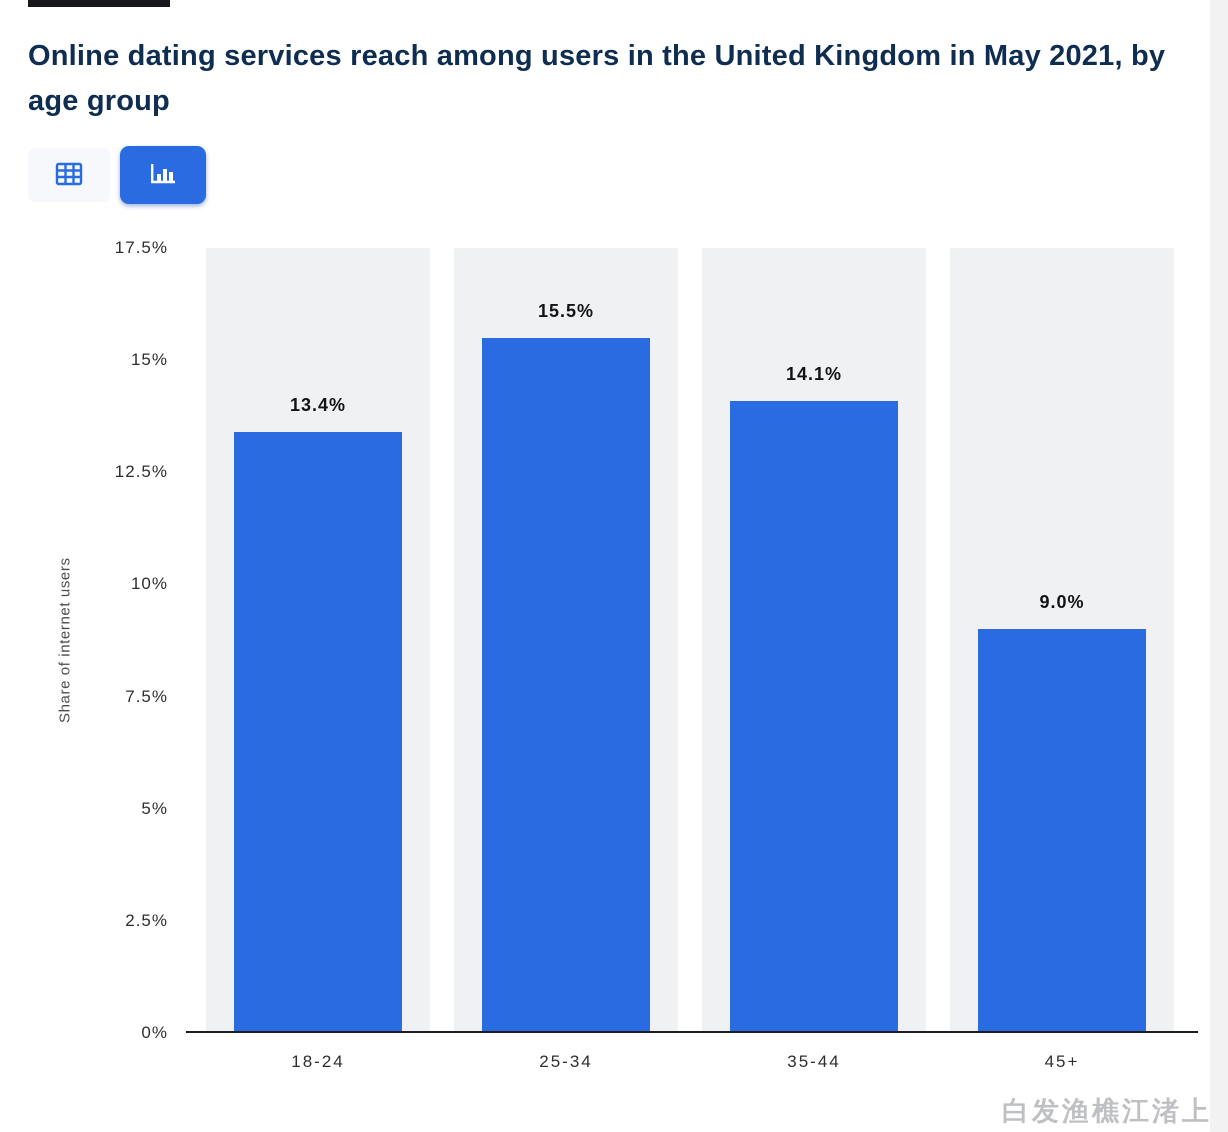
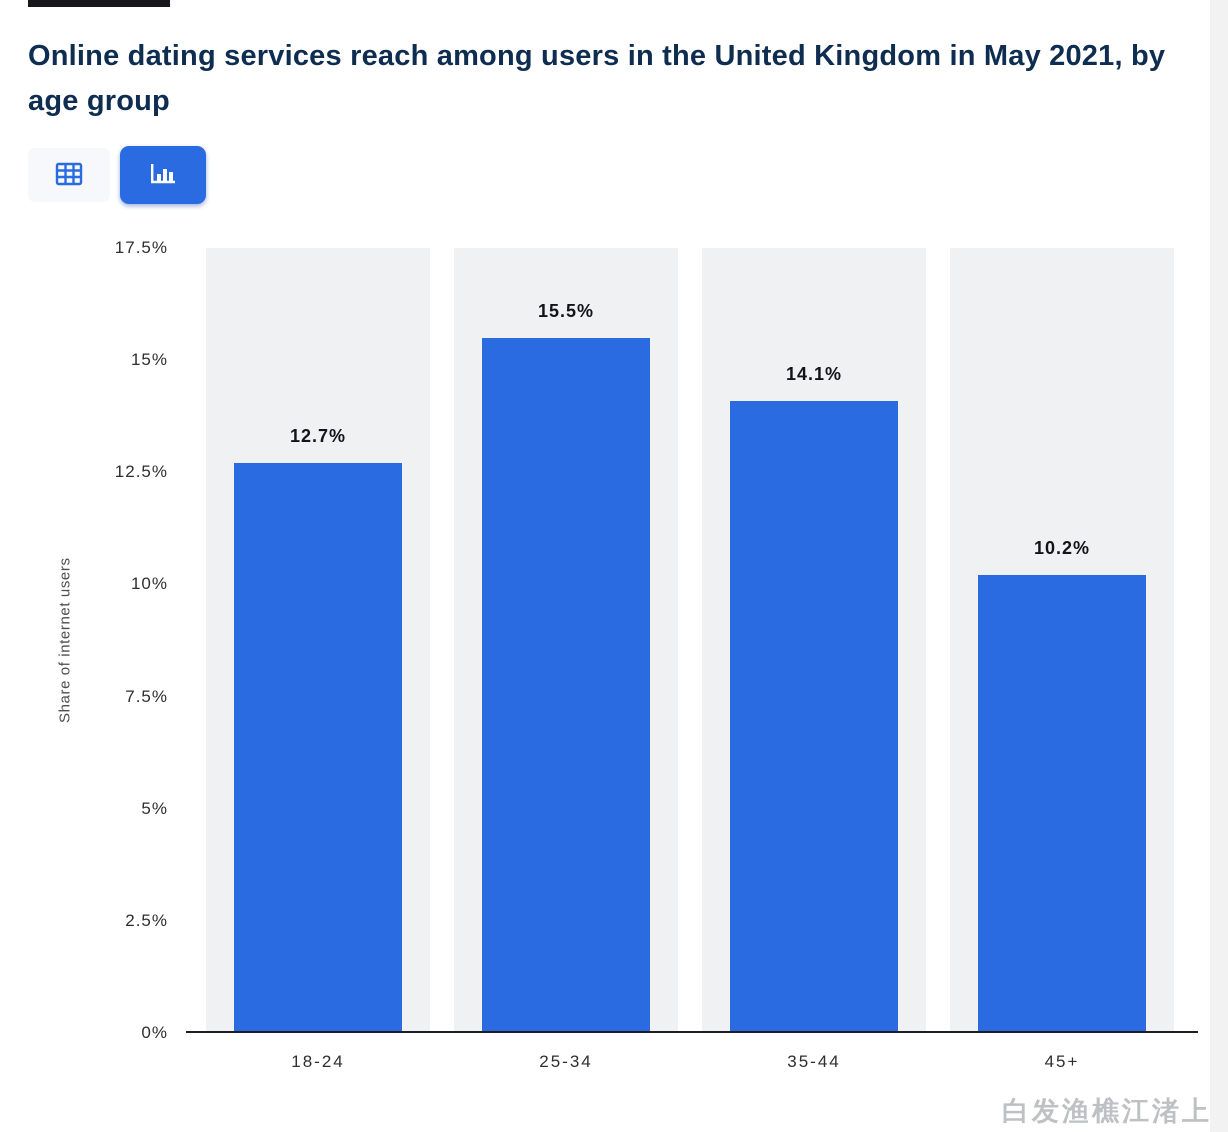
18-24: 13.4% -> 12.7%
45+: 9.0% -> 10.2%
